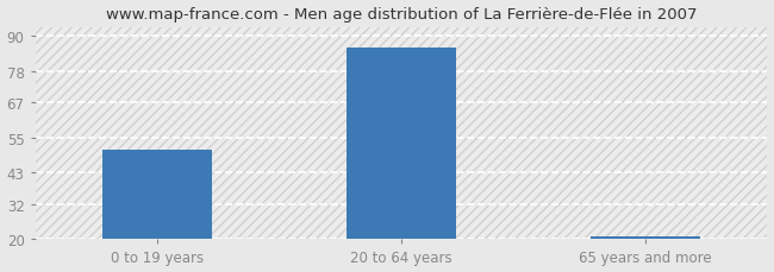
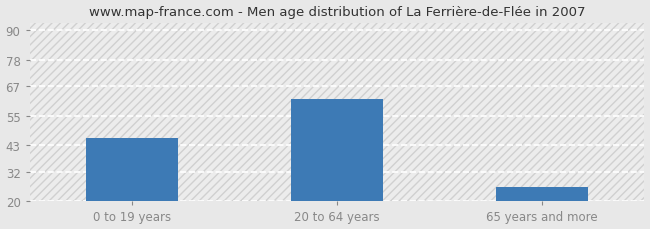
0 to 19 years: 51 -> 46
20 to 64 years: 86 -> 62
65 years and more: 21 -> 26
